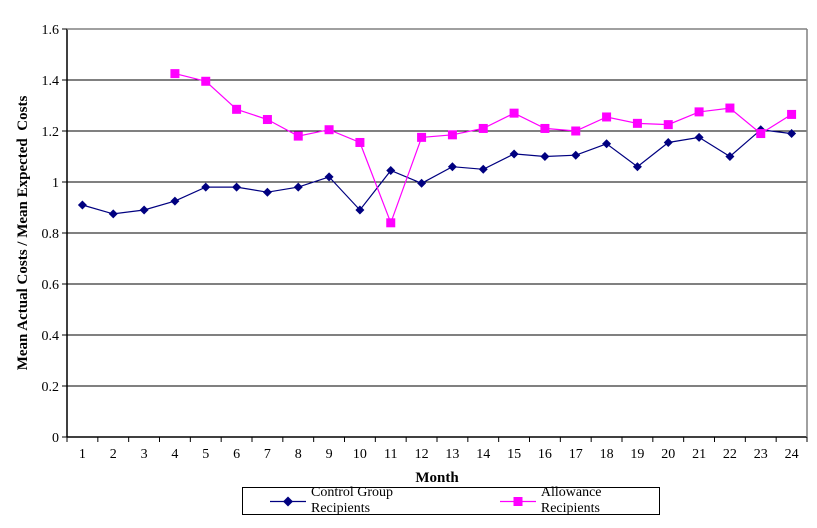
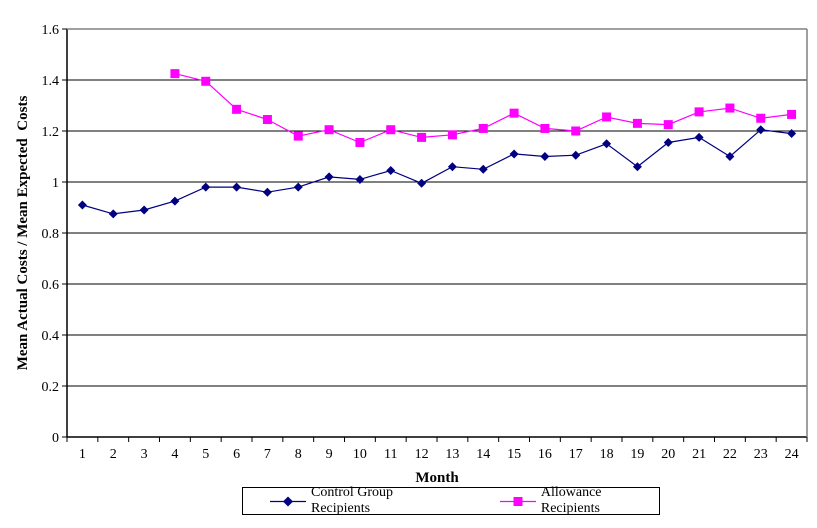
Control Group Recipients/10: 0.89 -> 1.01
Allowance Recipients/11: 0.84 -> 1.21
Allowance Recipients/23: 1.19 -> 1.25
